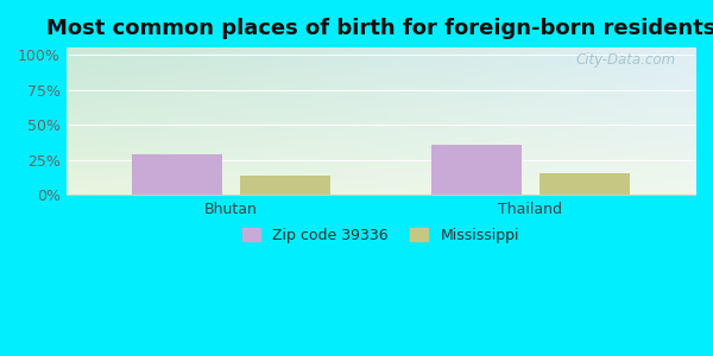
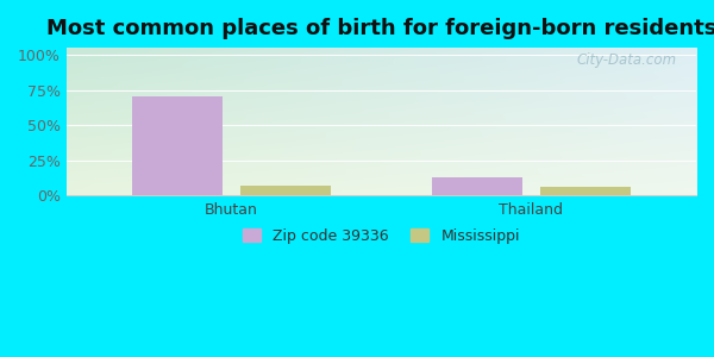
Zip code 39336/Bhutan: 29% -> 70%
Mississippi/Bhutan: 14% -> 7%
Zip code 39336/Thailand: 36% -> 13%
Mississippi/Thailand: 15% -> 6%
